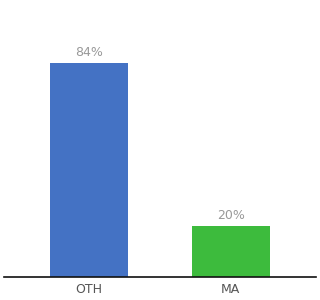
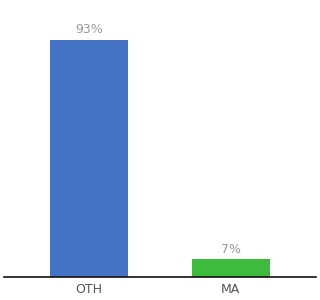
OTH: 84% -> 93%
MA: 20% -> 7%
